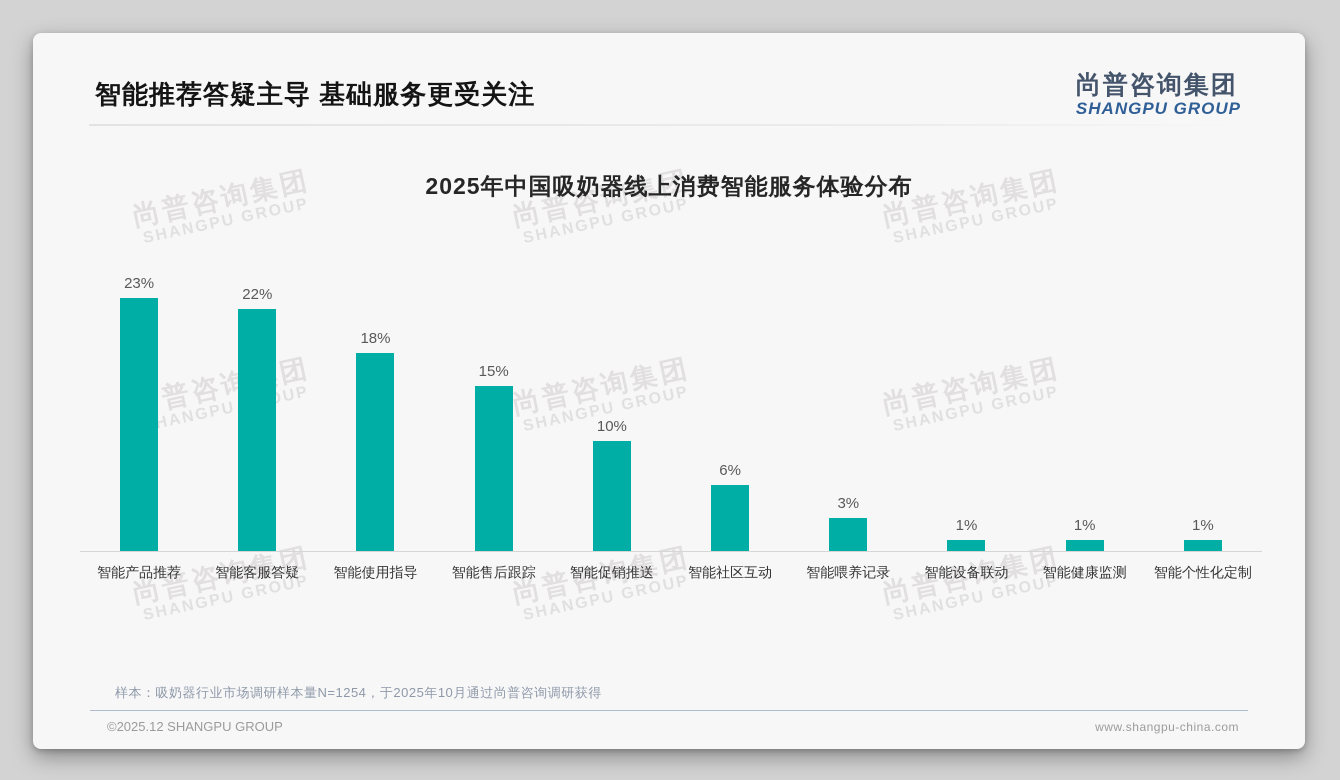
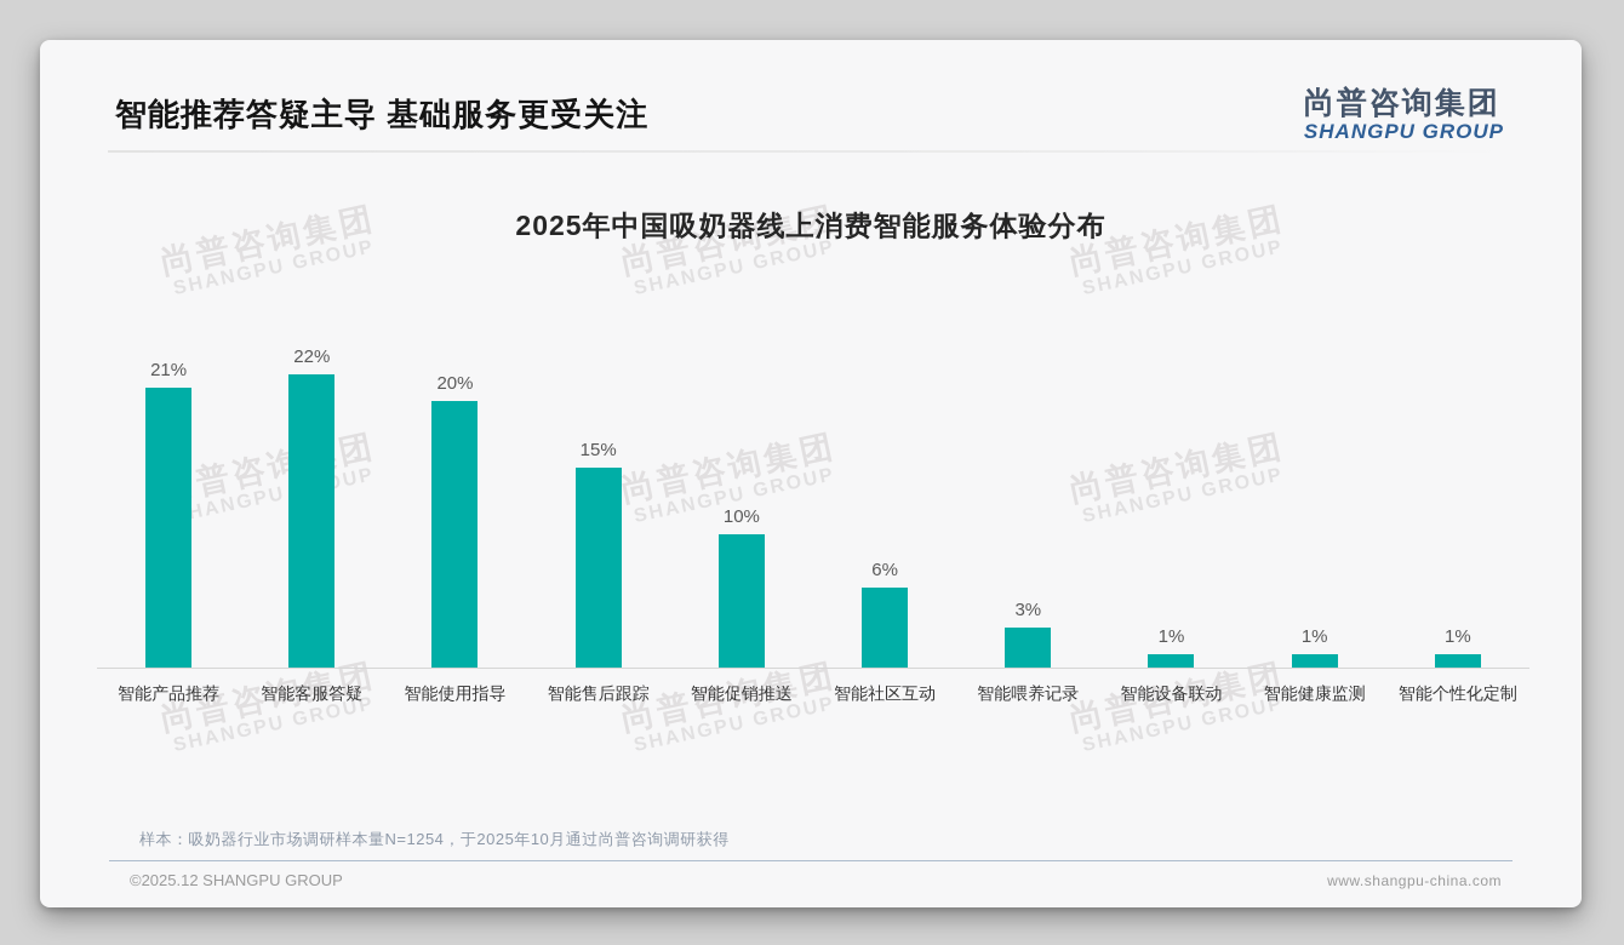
智能产品推荐: 23% -> 21%
智能使用指导: 18% -> 20%
